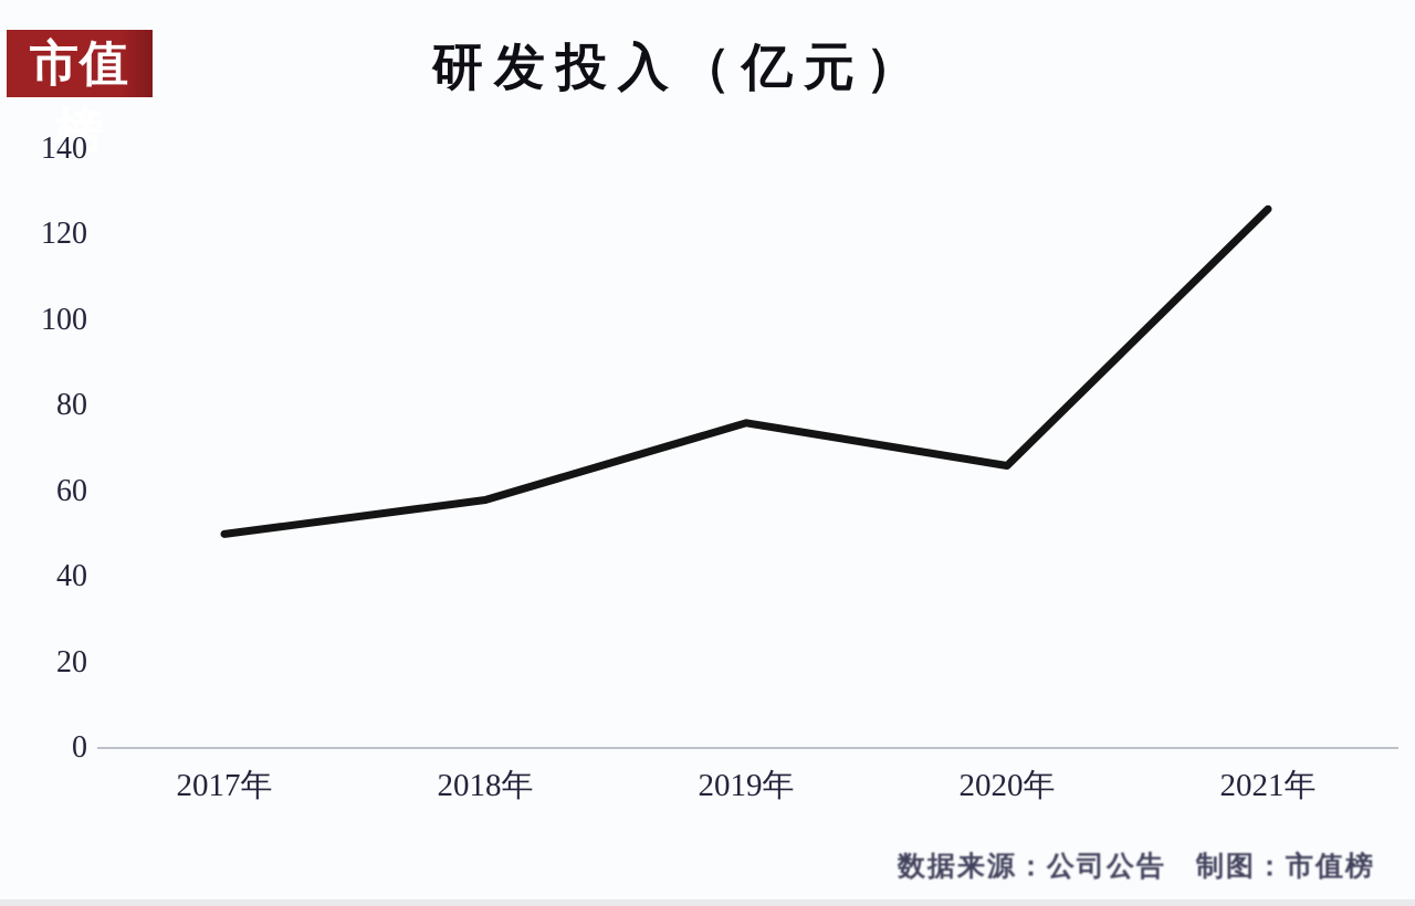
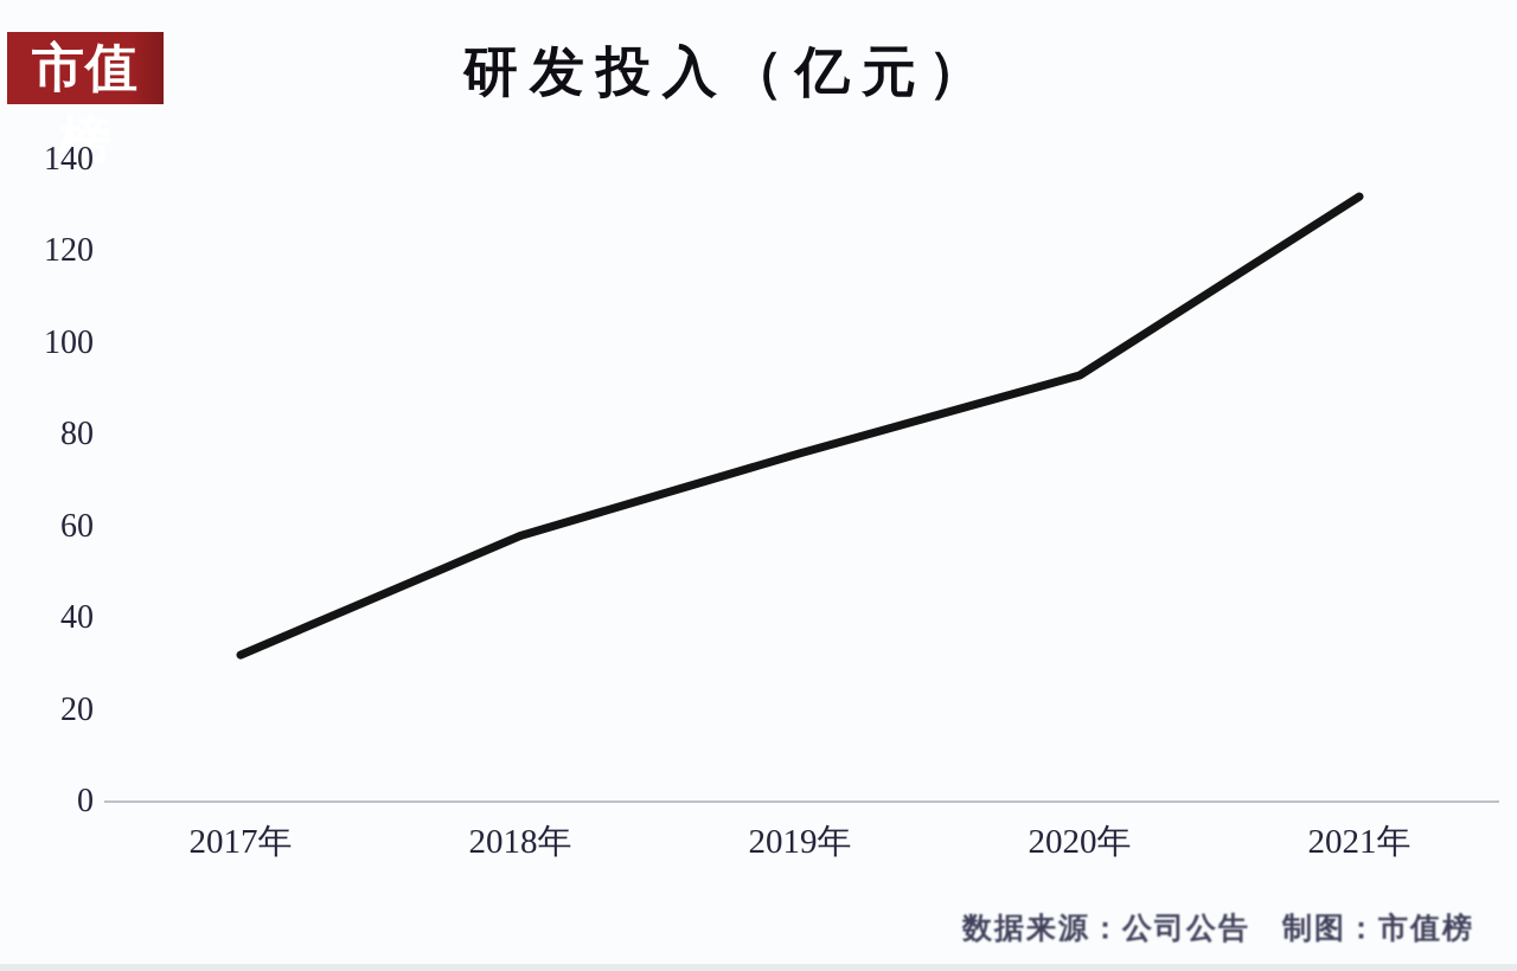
2017年: 50 -> 32
2020年: 66 -> 93
2021年: 126 -> 132
